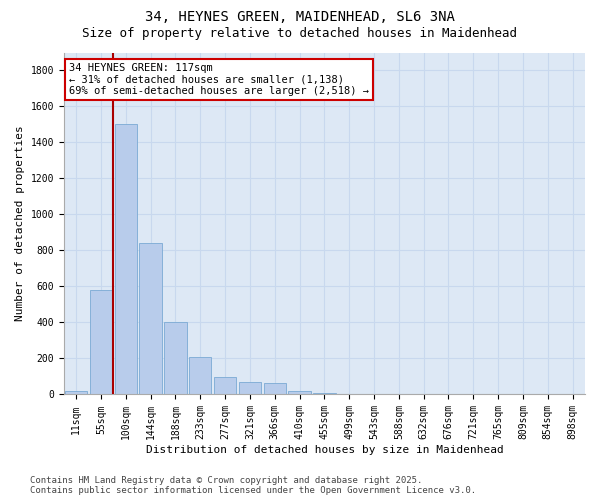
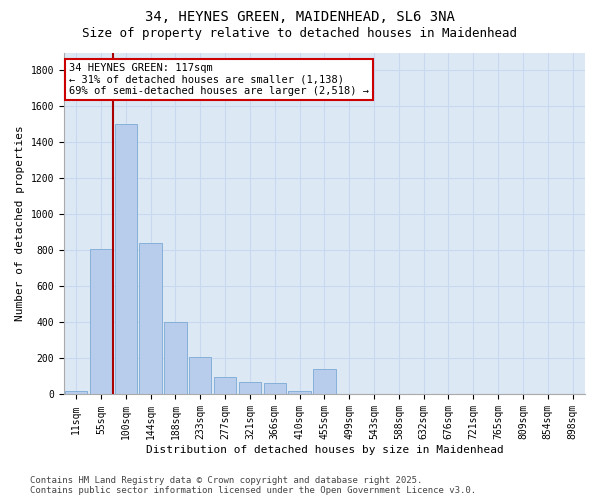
55sqm: 580 -> 810
455sqm: 10 -> 140
